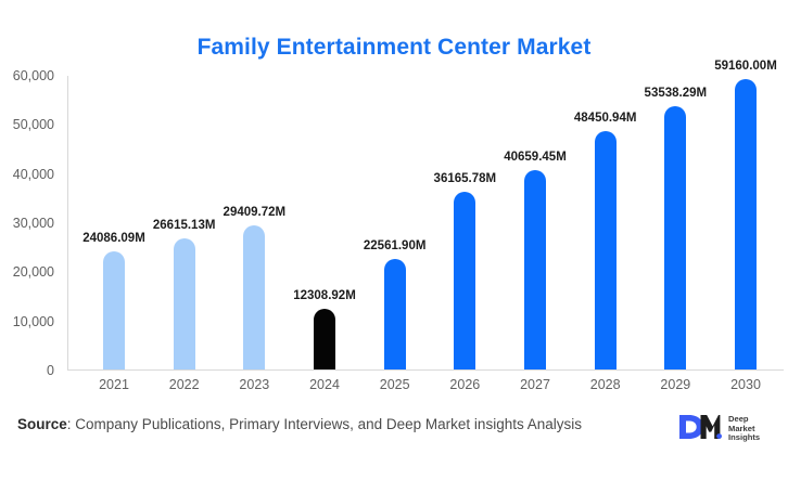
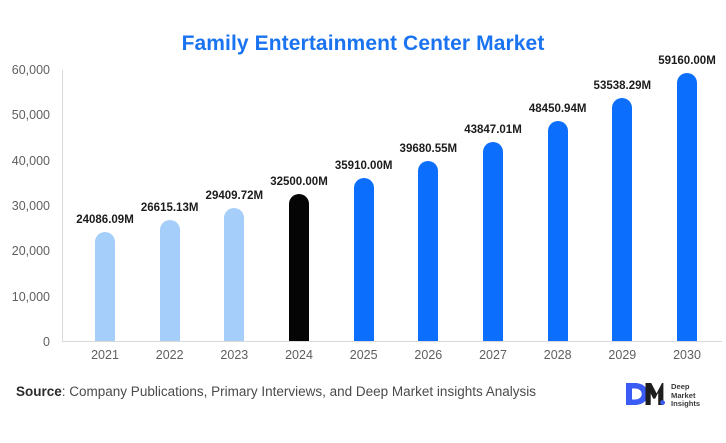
2024: 12308.92M -> 32500.00M
2025: 22561.90M -> 35910.00M
2026: 36165.78M -> 39680.55M
2027: 40659.45M -> 43847.01M
